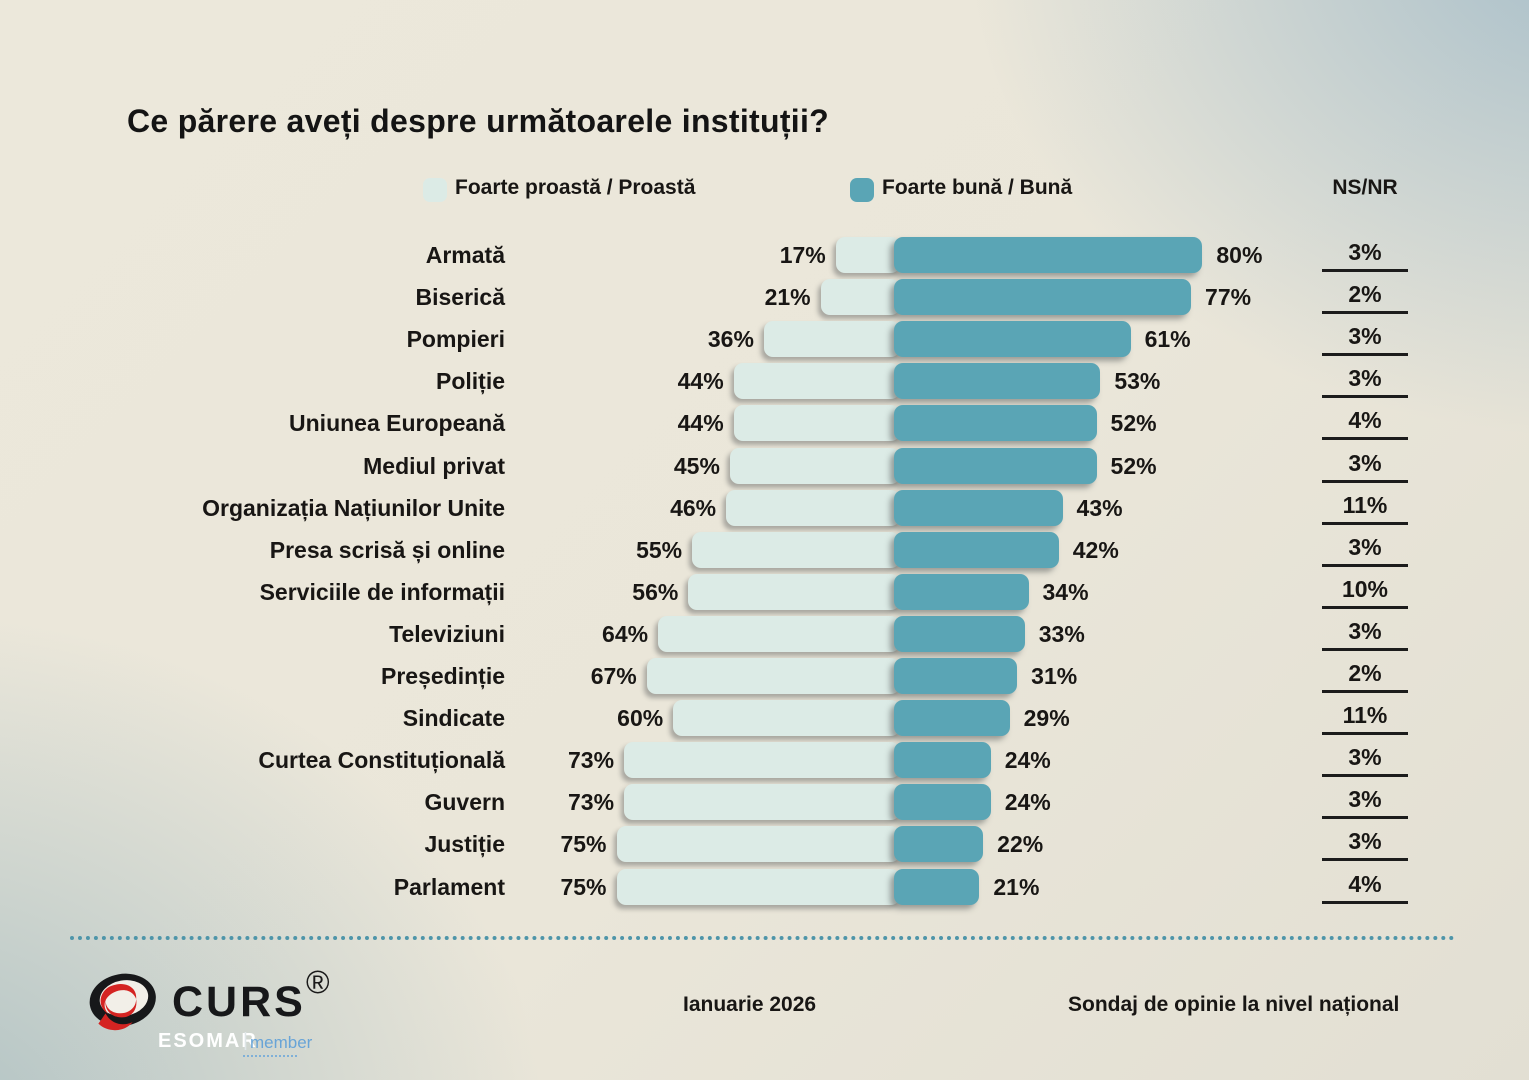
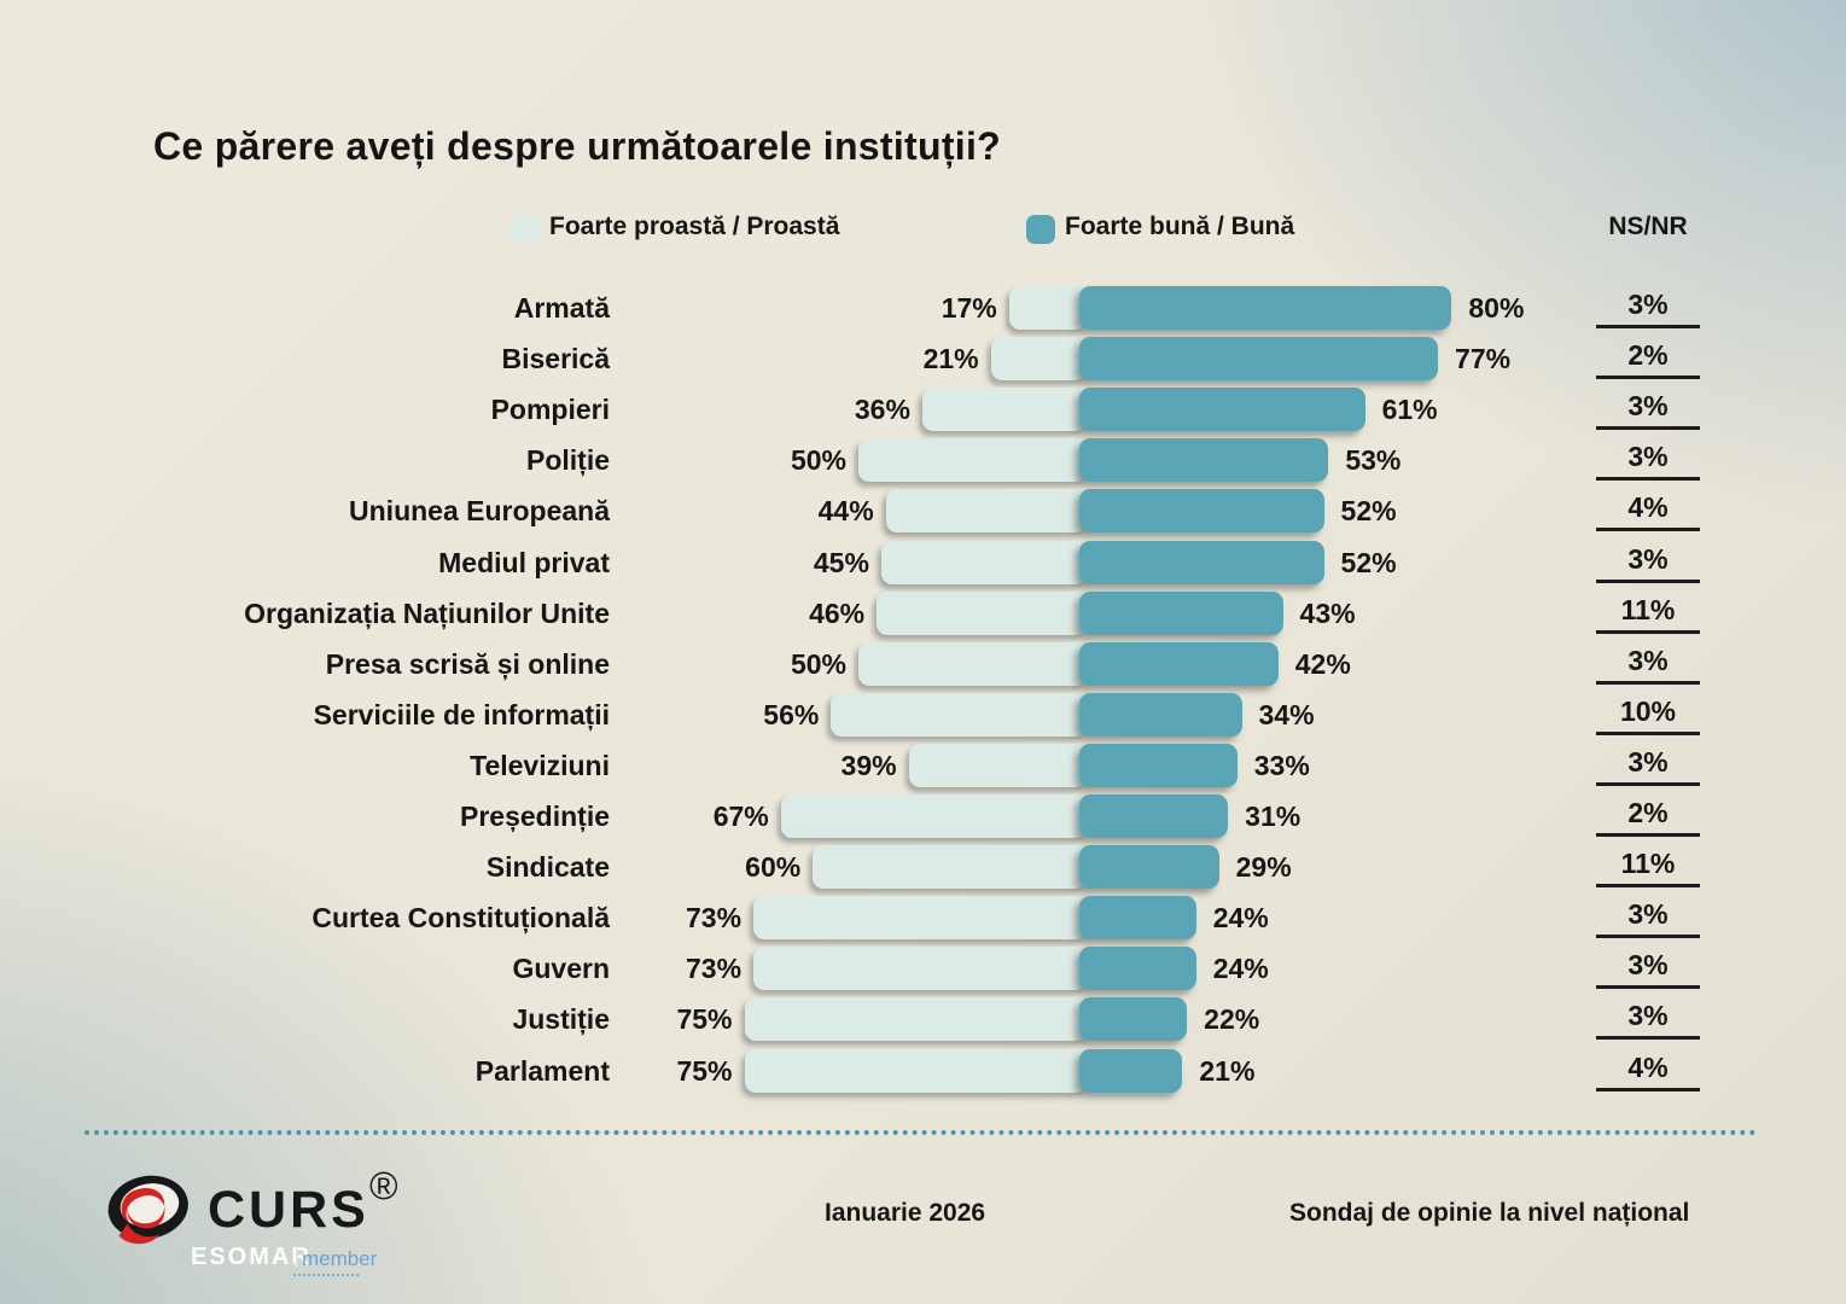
Foarte proastă / Proastă/Poliție: 44% -> 50%
Foarte proastă / Proastă/Presa scrisă și online: 55% -> 50%
Foarte proastă / Proastă/Televiziuni: 64% -> 39%
